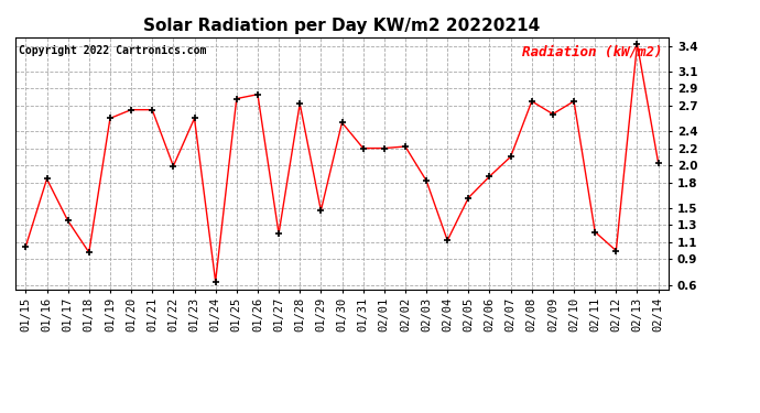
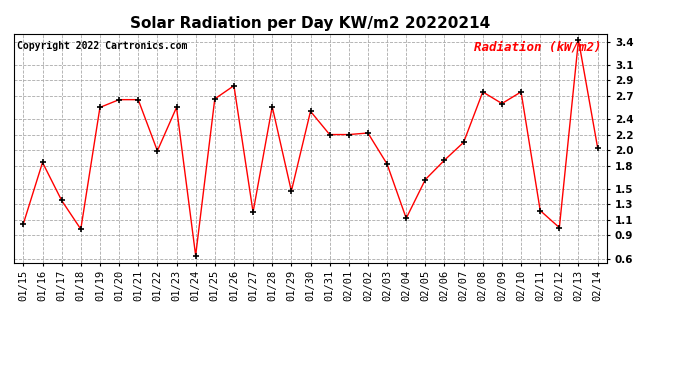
01/25: 2.78 -> 2.66
01/28: 2.72 -> 2.56
